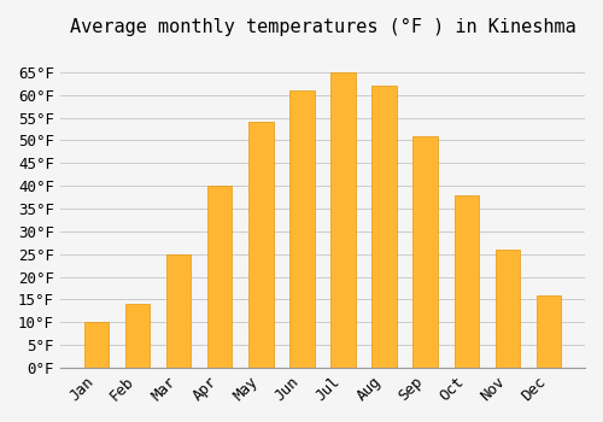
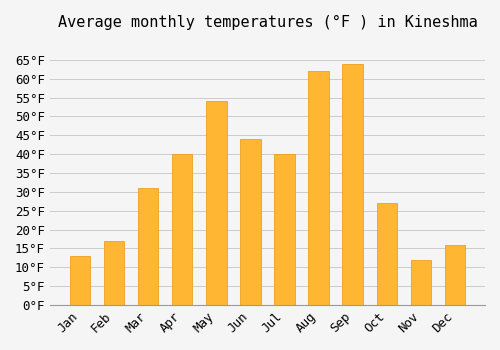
Jan: 10°F -> 13°F
Feb: 14°F -> 17°F
Mar: 25°F -> 31°F
Jun: 61°F -> 44°F
Jul: 65°F -> 40°F
Sep: 51°F -> 64°F
Oct: 38°F -> 27°F
Nov: 26°F -> 12°F
